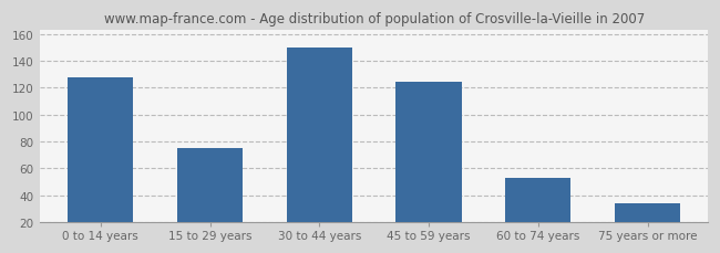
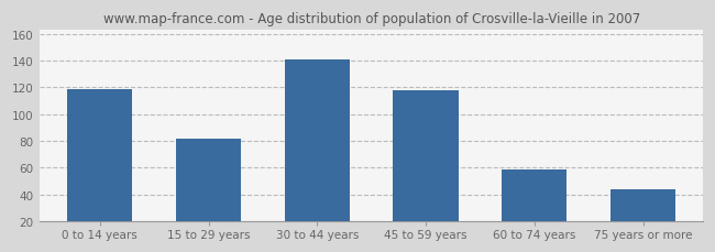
0 to 14 years: 128 -> 119
15 to 29 years: 75 -> 82
30 to 44 years: 150 -> 141
45 to 59 years: 124 -> 118
60 to 74 years: 53 -> 59
75 years or more: 34 -> 44
